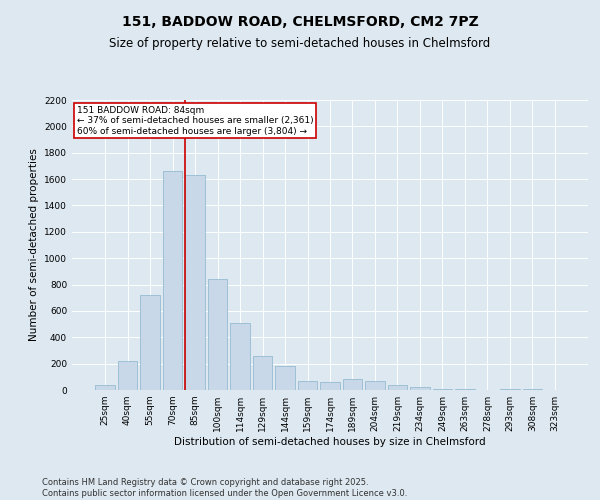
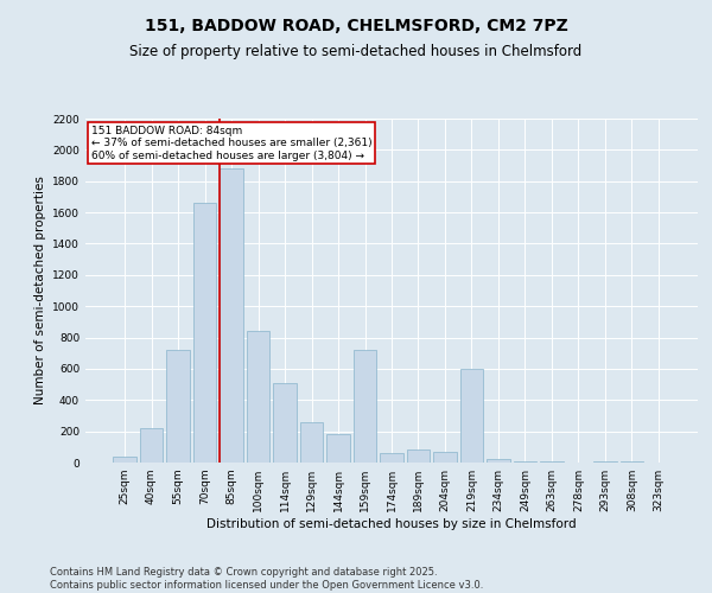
85sqm: 1630 -> 1880
159sqm: 60 -> 720
219sqm: 40 -> 600
